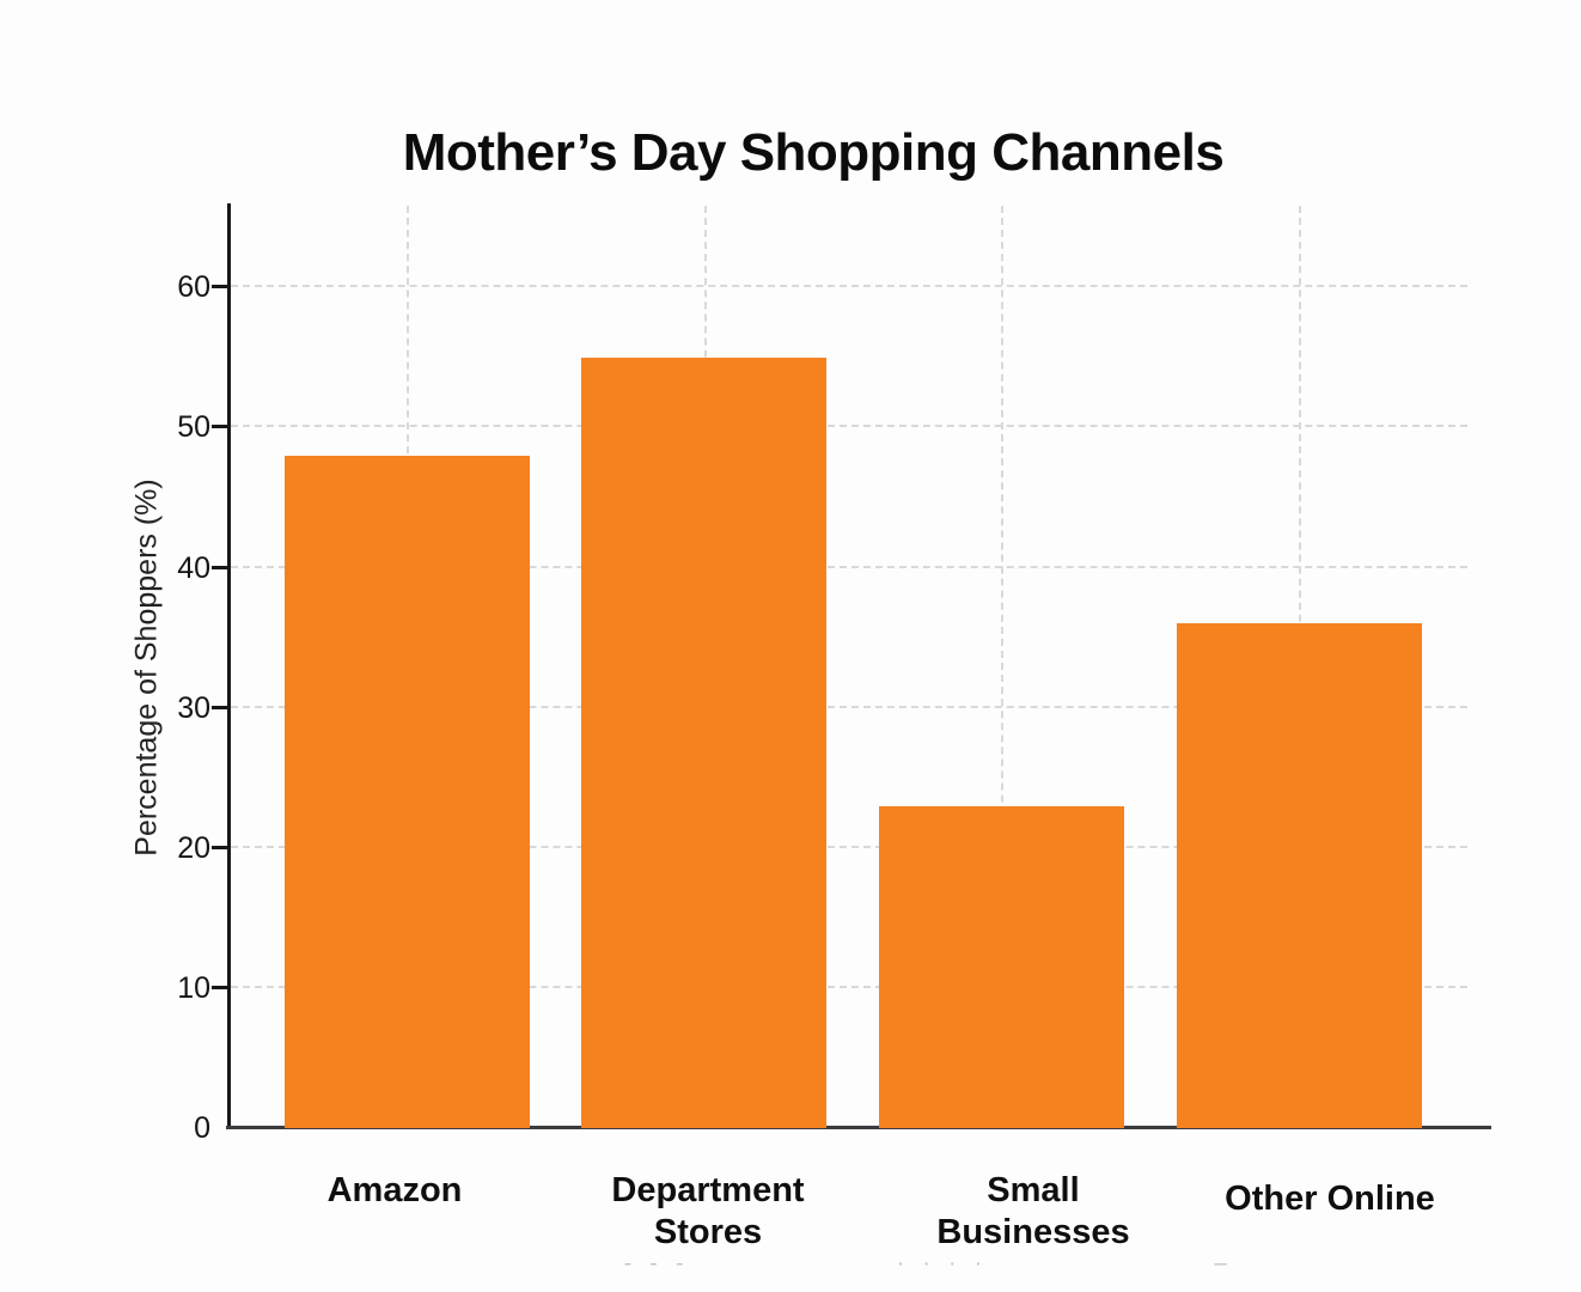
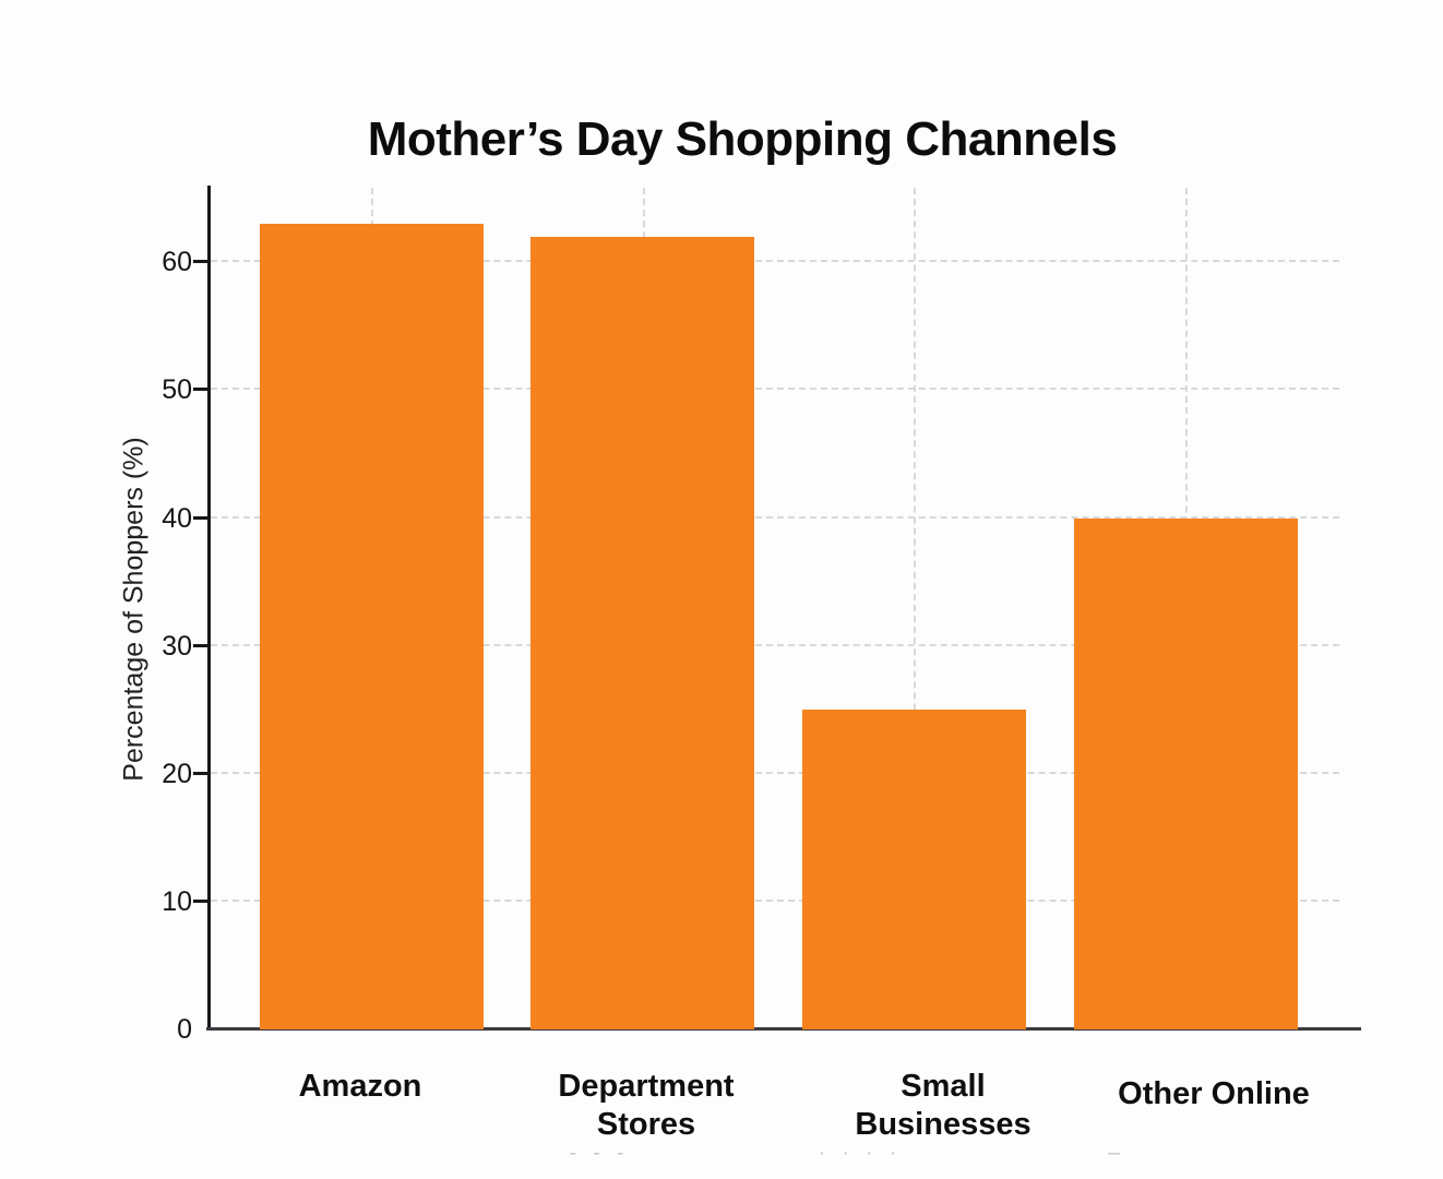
Amazon: 48 -> 63
Department Stores: 55 -> 62
Small Businesses: 23 -> 25
Other Online: 36 -> 40
